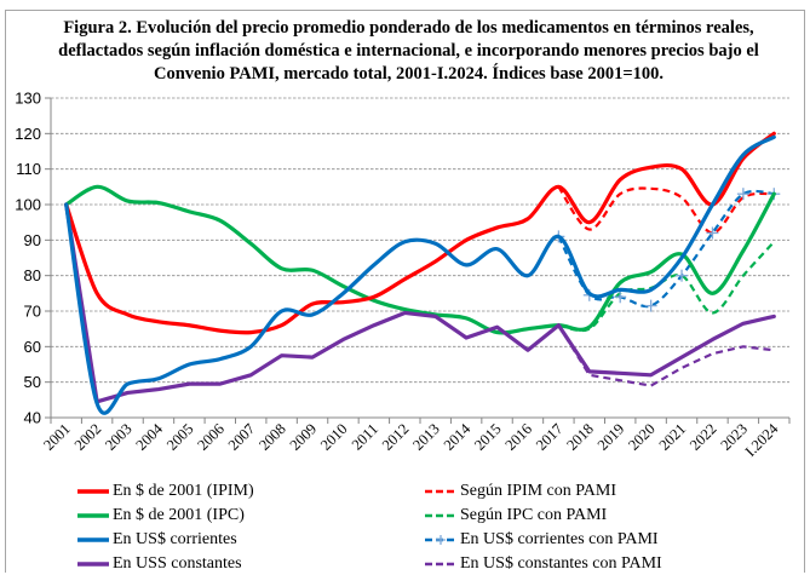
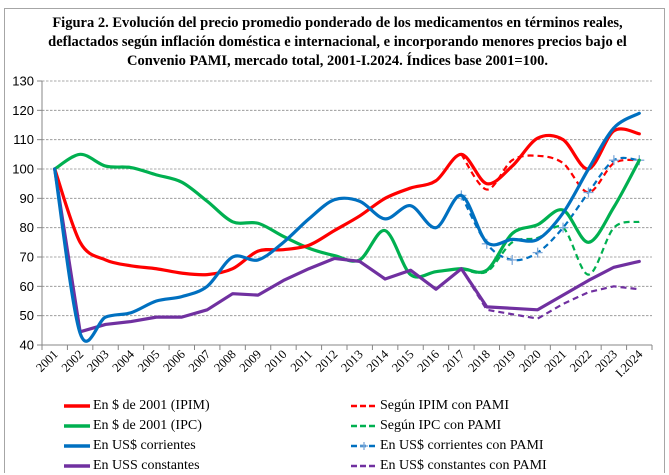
En $ de 2001 (IPC)/2014: 68 -> 79
En $ de 2001 (IPIM)/2019: 107 -> 101
En US$ corrientes con PAMI/2019: 74 -> 69
Según IPC con PAMI/2022: 70 -> 64
En $ de 2001 (IPIM)/I.2024: 120 -> 112
Según IPC con PAMI/I.2024: 90 -> 82
